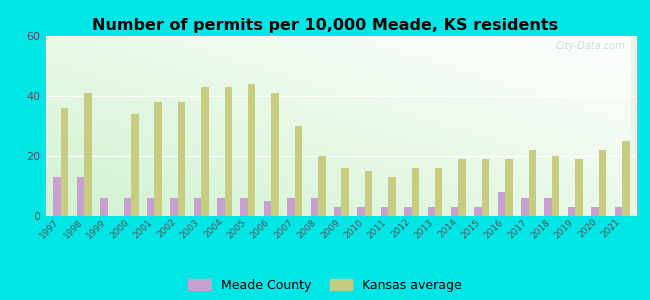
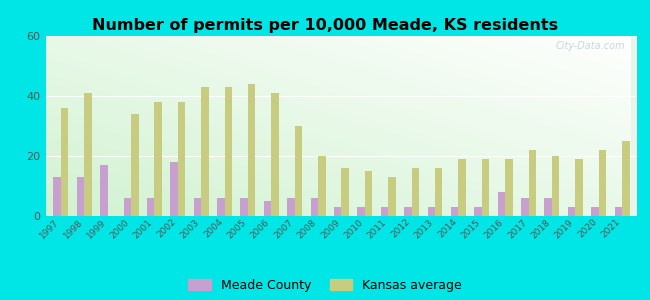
Meade County/1999: 6 -> 17
Meade County/2002: 6 -> 18
